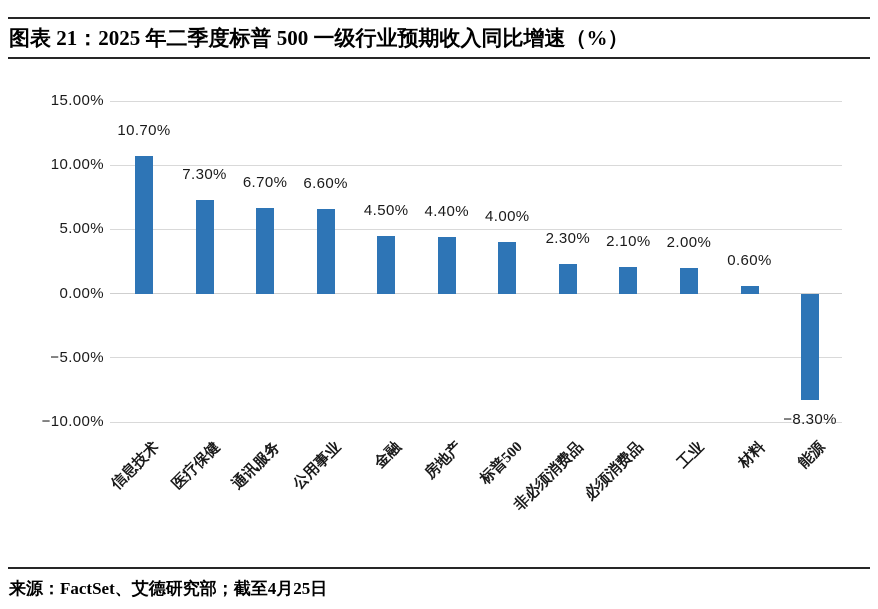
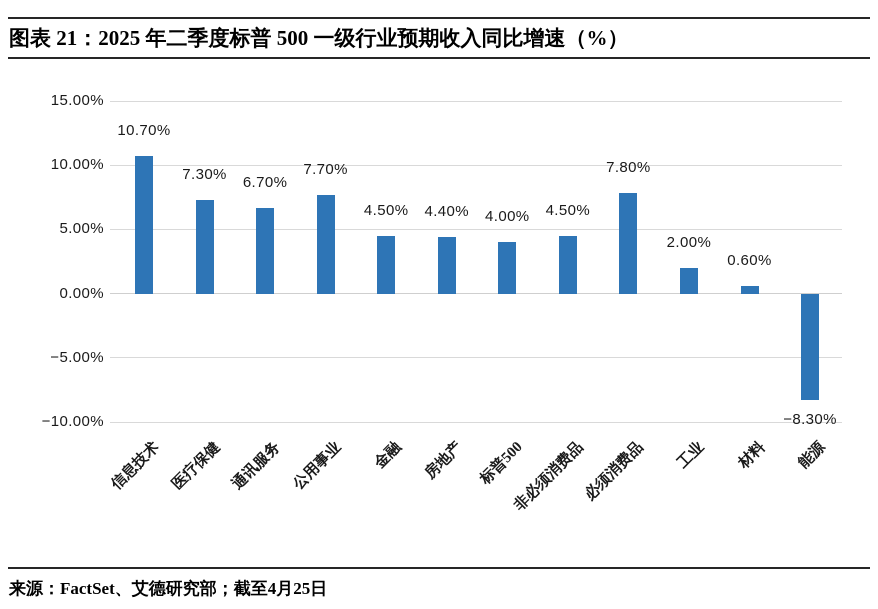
公用事业: 6.60% -> 7.70%
非必须消费品: 2.30% -> 4.50%
必须消费品: 2.10% -> 7.80%
